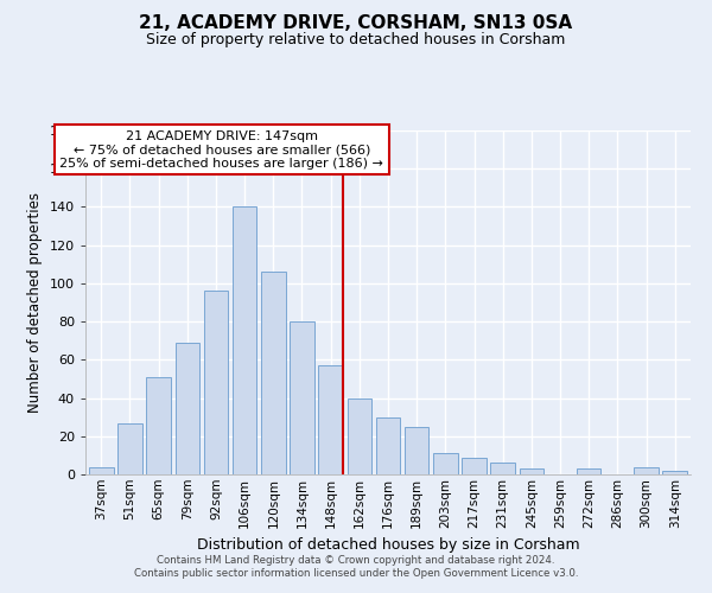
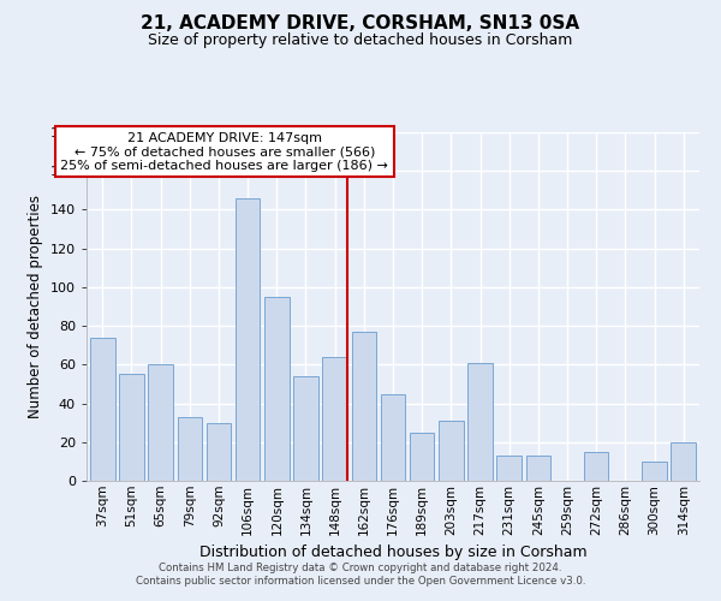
37sqm: 4 -> 74
51sqm: 27 -> 55
65sqm: 51 -> 60
79sqm: 69 -> 33
92sqm: 96 -> 30
106sqm: 140 -> 146
120sqm: 106 -> 95
134sqm: 80 -> 54
148sqm: 57 -> 64
162sqm: 40 -> 77
176sqm: 30 -> 45
203sqm: 11 -> 31
217sqm: 9 -> 61
231sqm: 6 -> 13
245sqm: 3 -> 13
272sqm: 3 -> 15
300sqm: 4 -> 10
314sqm: 2 -> 20
